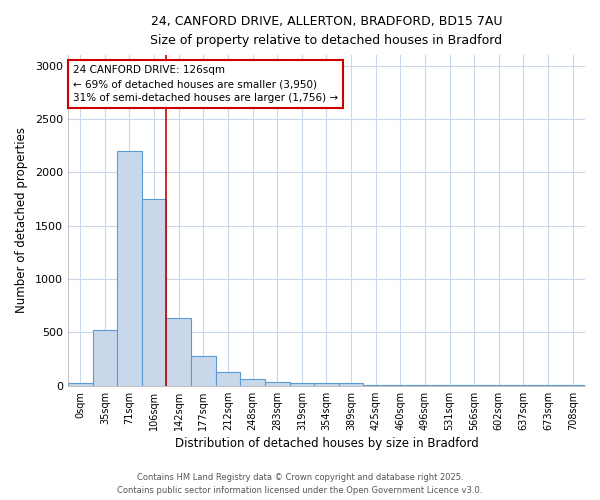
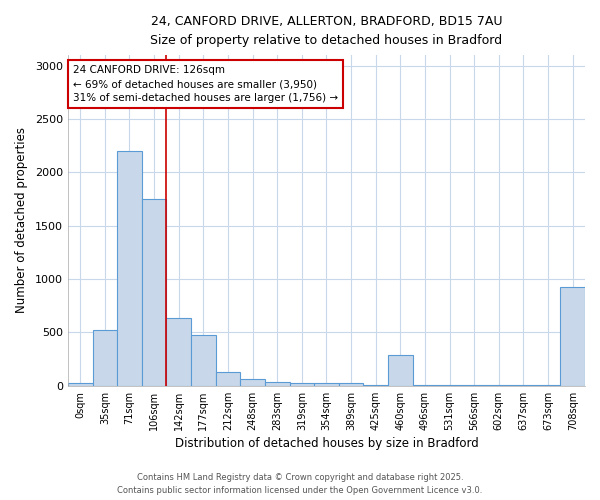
177sqm: 280 -> 480
460sqm: 0 -> 290
708sqm: 0 -> 930
